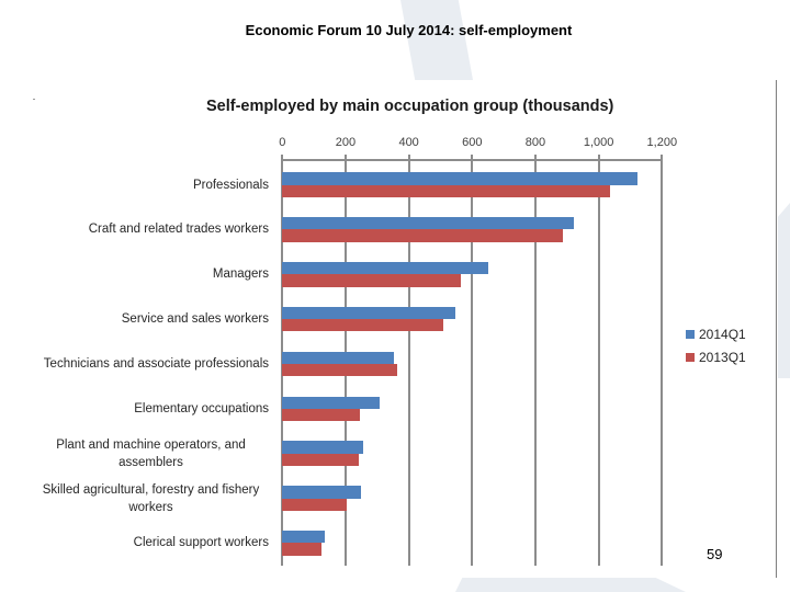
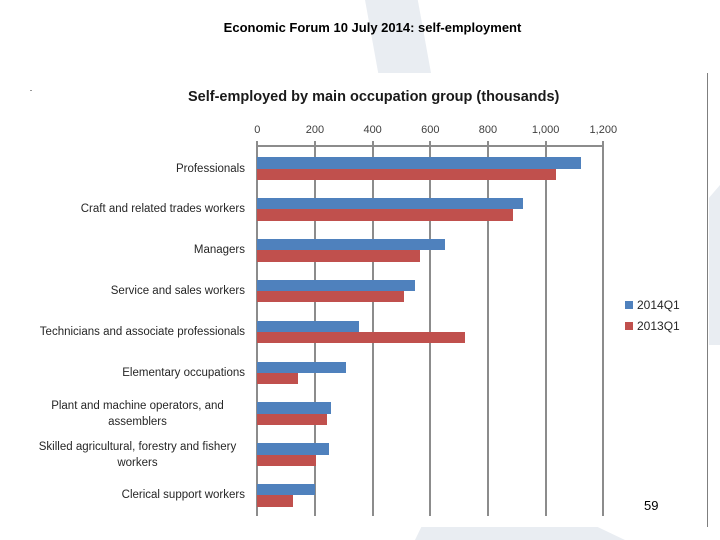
2013Q1/Technicians and associate professionals: 360 -> 720
2013Q1/Elementary occupations: 250 -> 140
2014Q1/Clerical support workers: 130 -> 200
